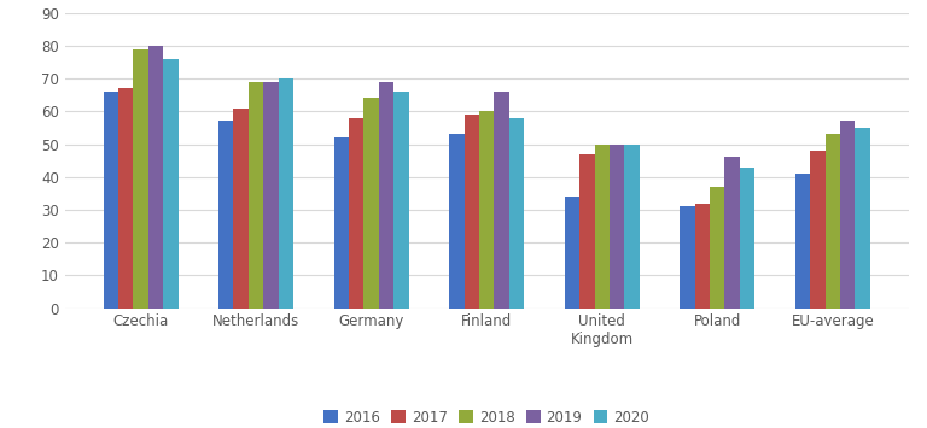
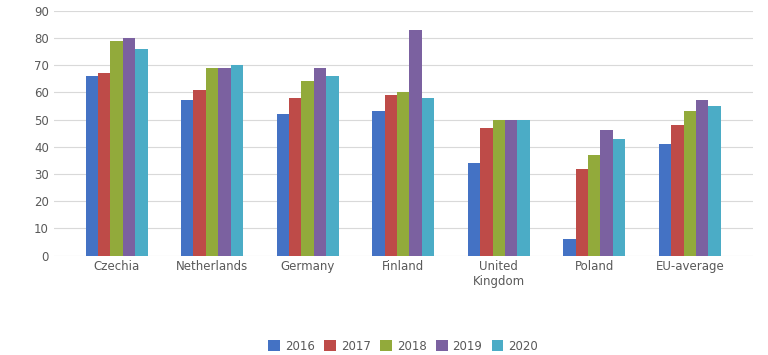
2019/Finland: 66 -> 83
2016/Poland: 31 -> 6
